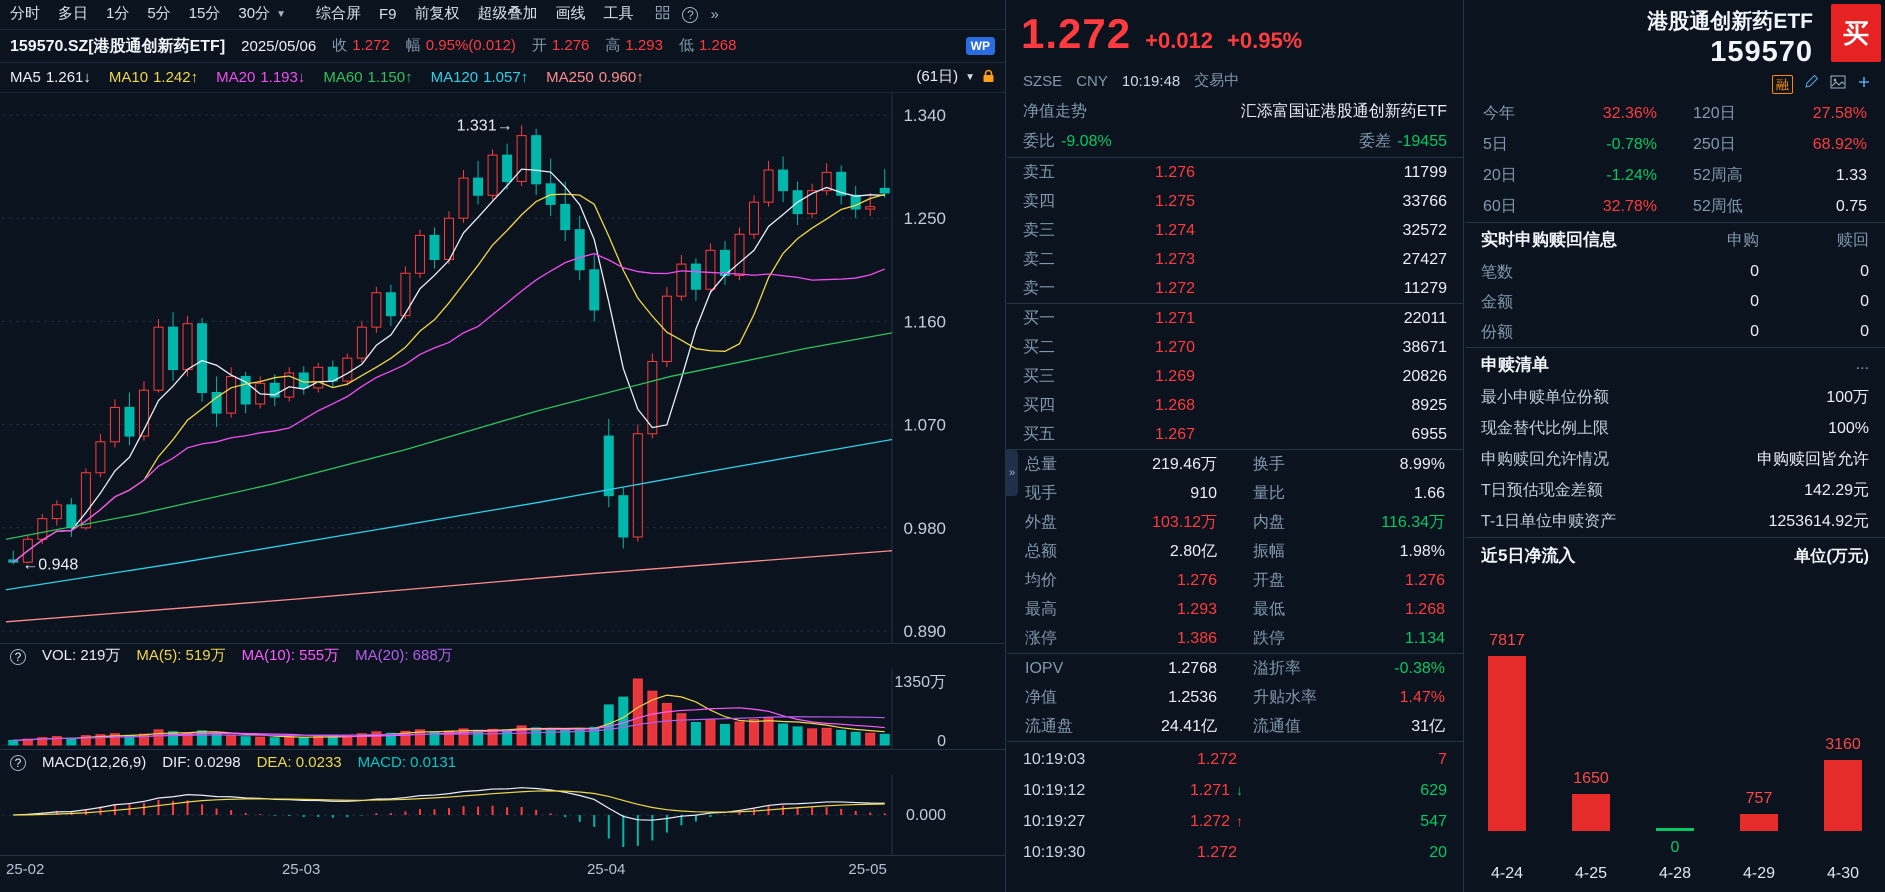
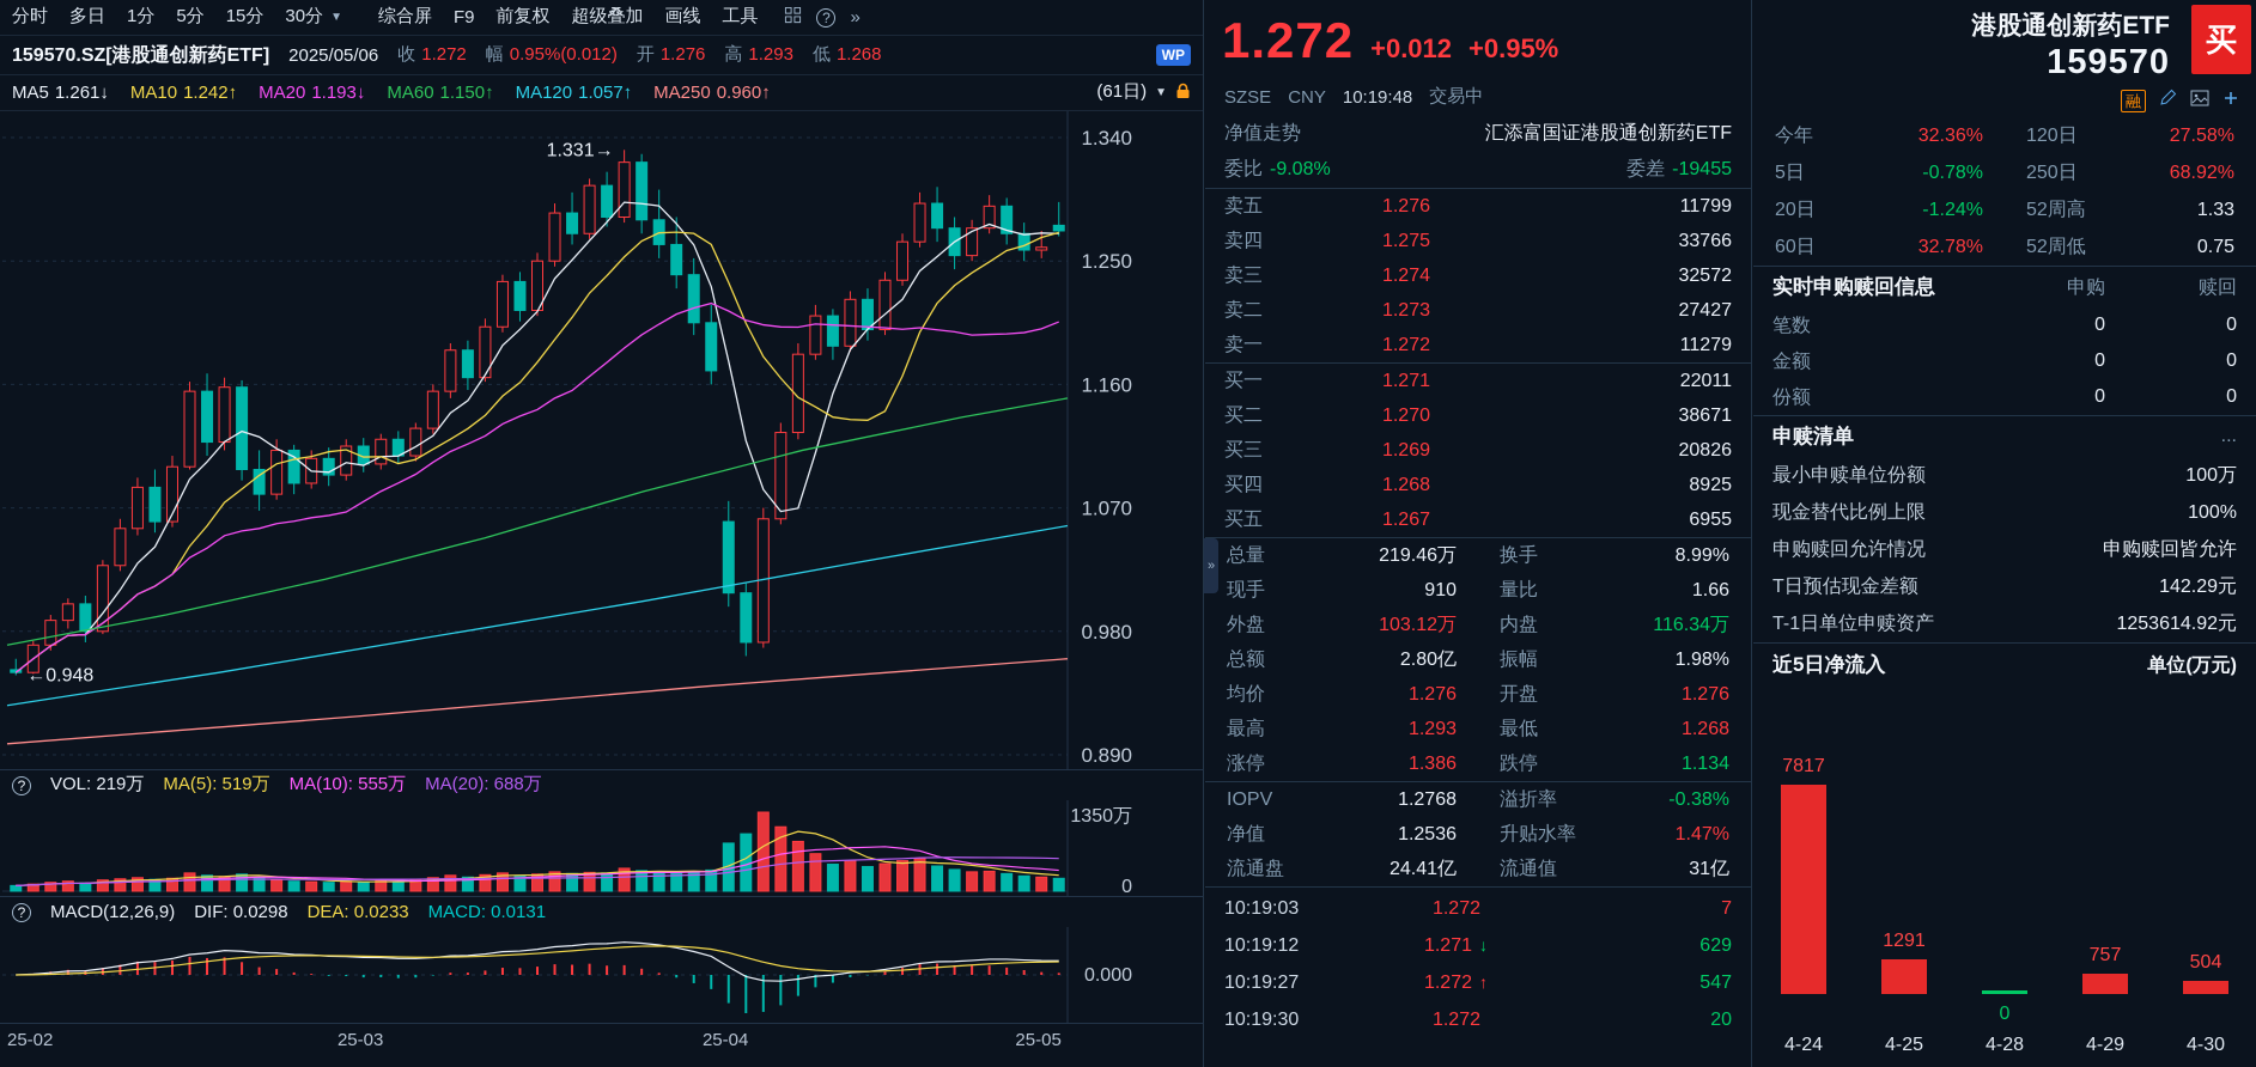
近5日净流入/4-25: 1650 -> 1291
近5日净流入/4-30: 3160 -> 504
